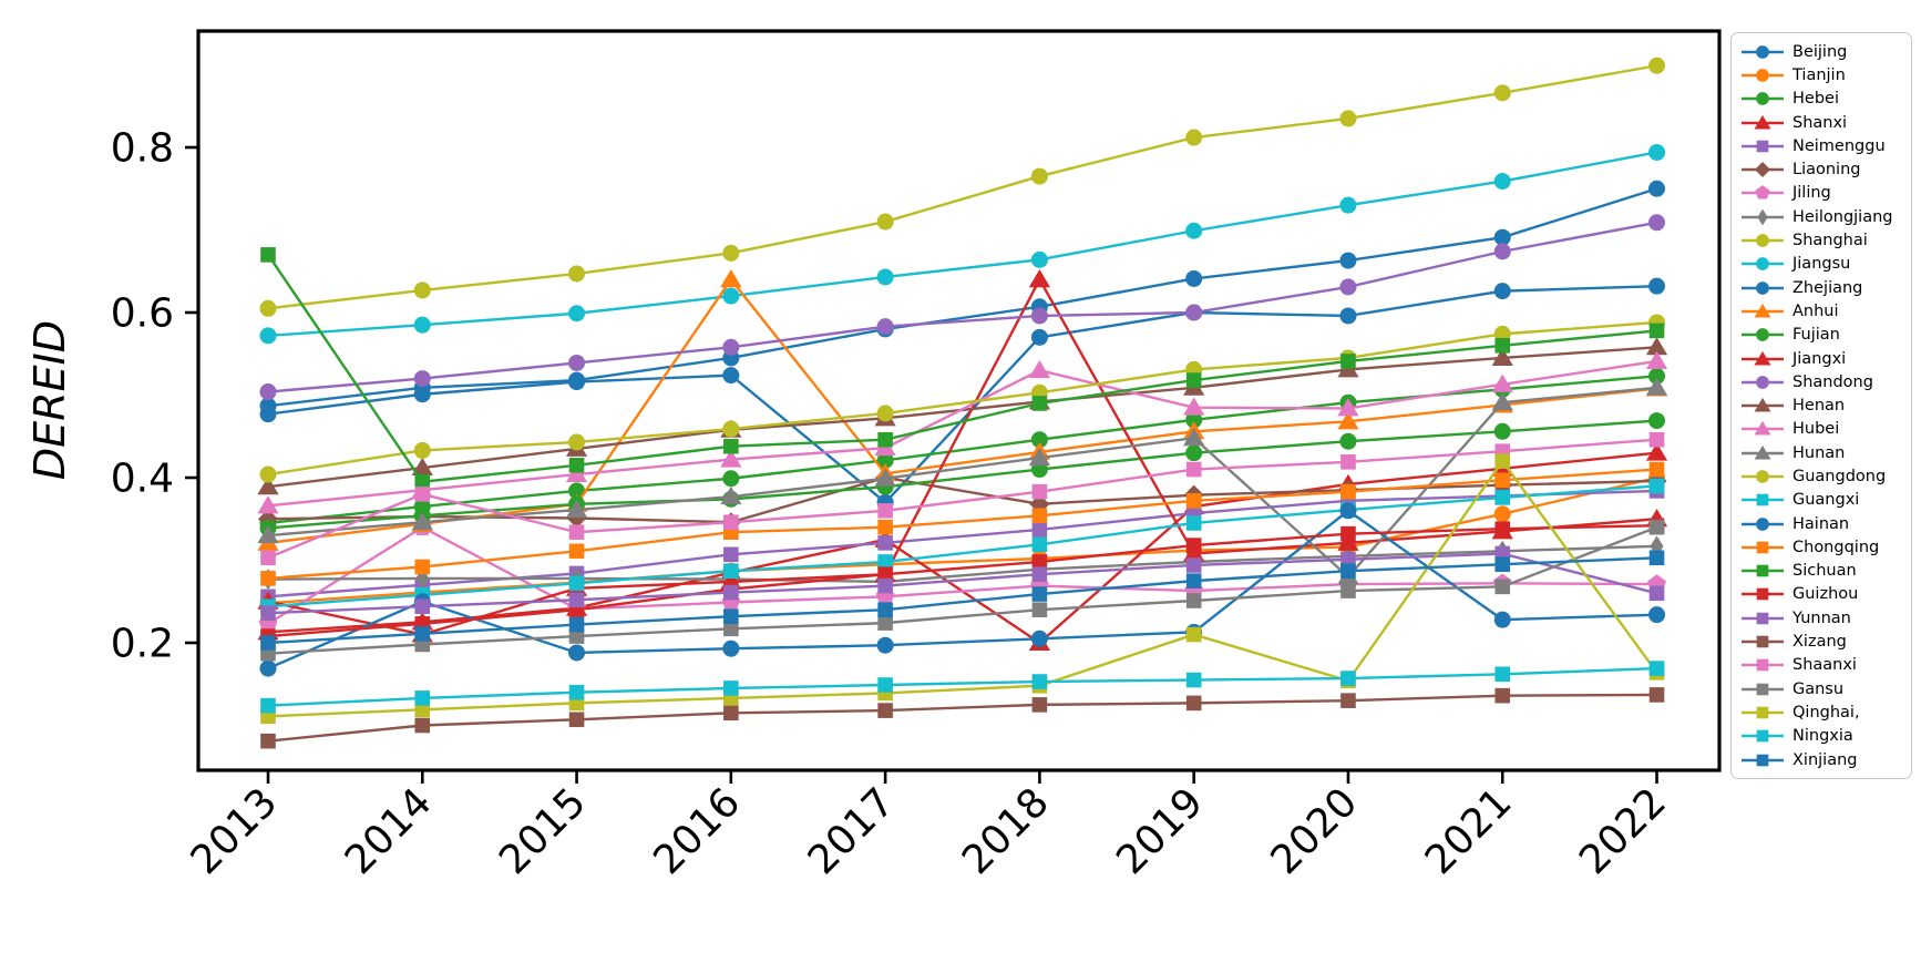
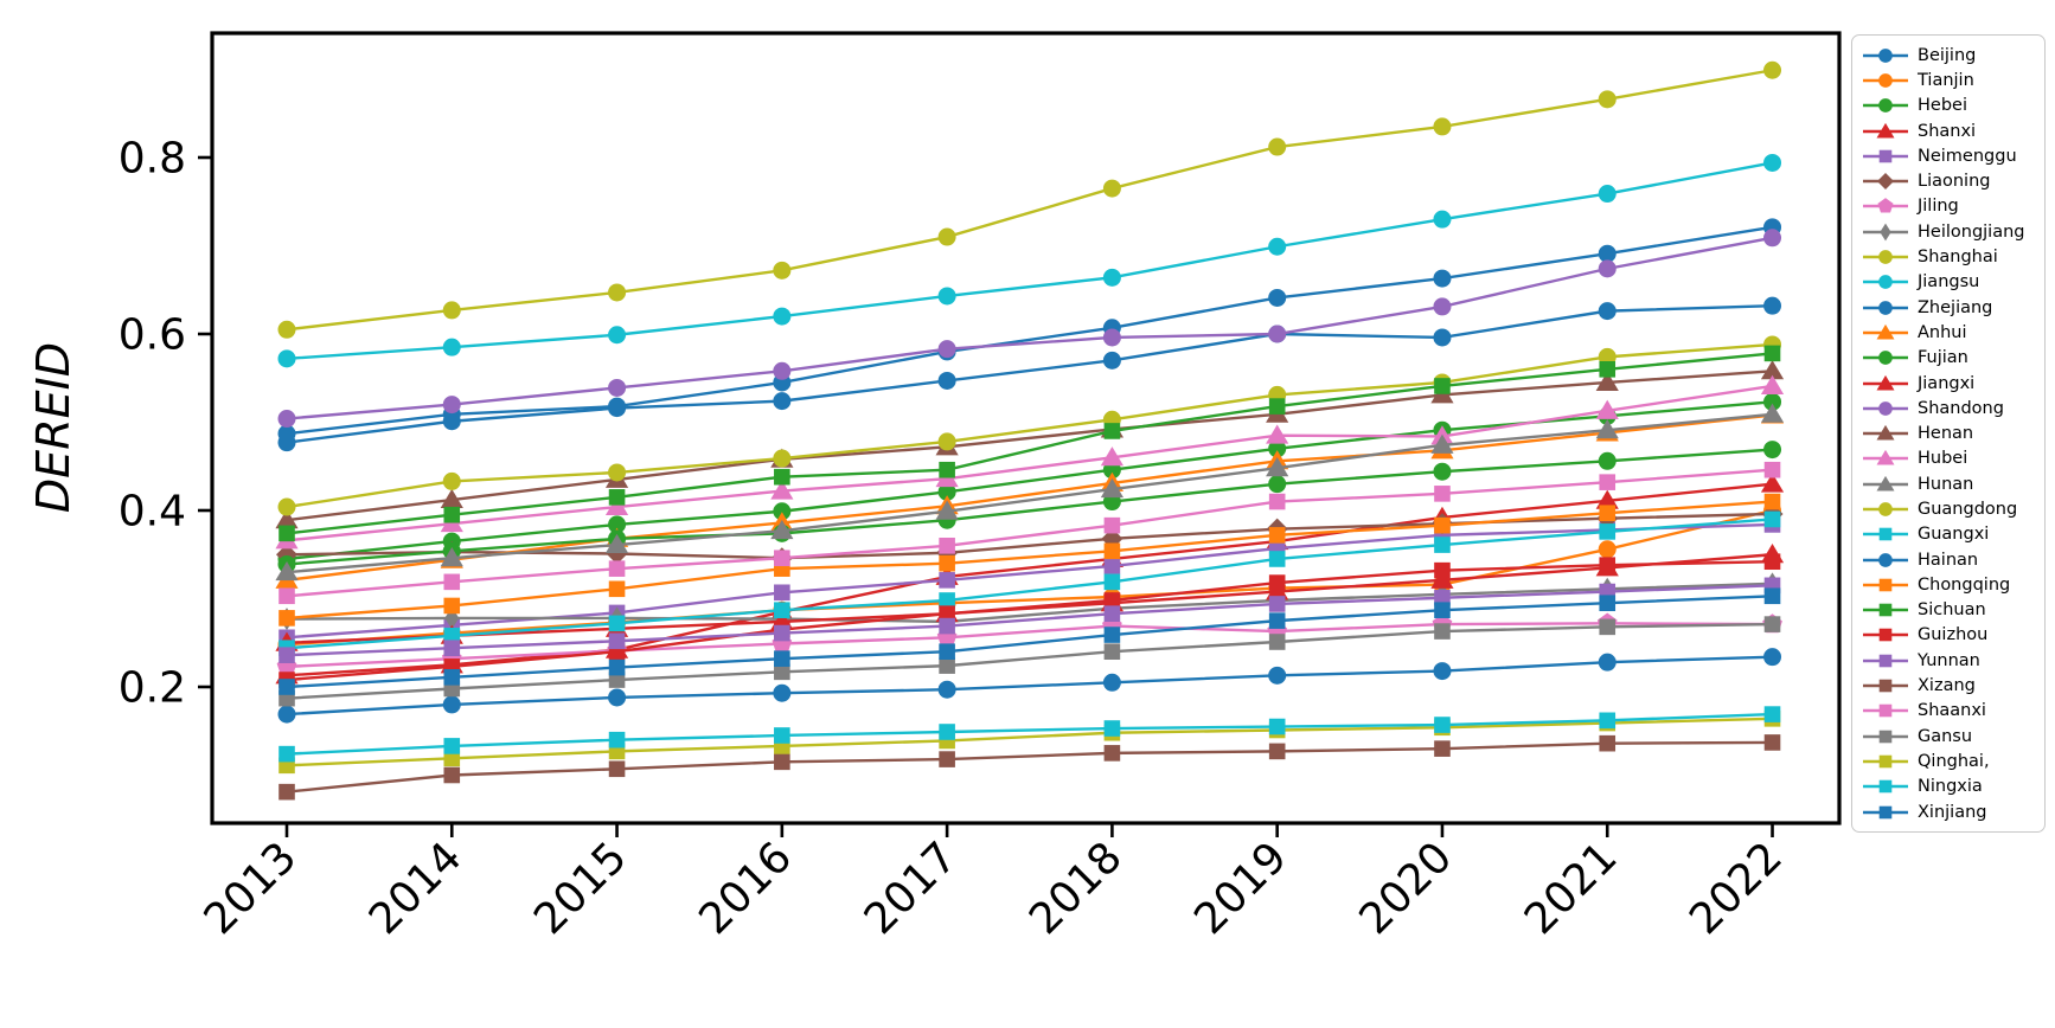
Sichuan/2013: 0.67 -> 0.37
Jiling/2014: 0.34 -> 0.23
Jiangxi/2014: 0.21 -> 0.26
Hainan/2014: 0.25 -> 0.18
Shaanxi/2014: 0.38 -> 0.32
Anhui/2016: 0.64 -> 0.39
Beijing/2017: 0.37 -> 0.55
Liaoning/2017: 0.40 -> 0.35
Shanxi/2018: 0.20 -> 0.34
Jiangxi/2018: 0.64 -> 0.29
Hubei/2018: 0.53 -> 0.46
Qinghai,/2019: 0.21 -> 0.15
Hunan/2020: 0.28 -> 0.47
Hainan/2020: 0.36 -> 0.22
Qinghai,/2021: 0.42 -> 0.16
Zhejiang/2022: 0.75 -> 0.72
Yunnan/2022: 0.26 -> 0.32
Gansu/2022: 0.34 -> 0.27
